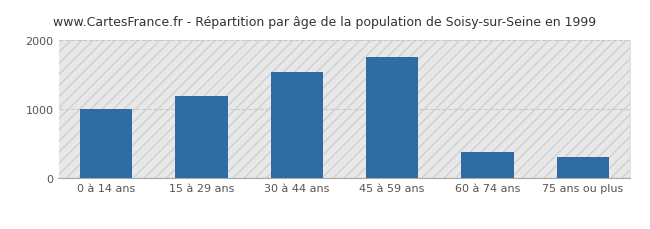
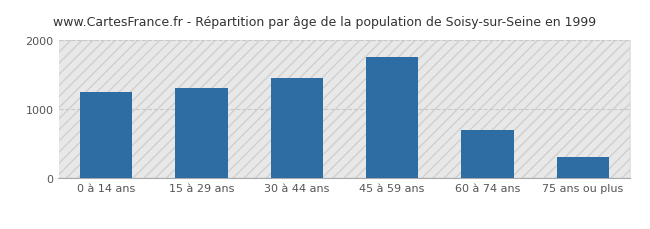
0 à 14 ans: 1000 -> 1250
15 à 29 ans: 1200 -> 1310
30 à 44 ans: 1540 -> 1460
60 à 74 ans: 380 -> 700
